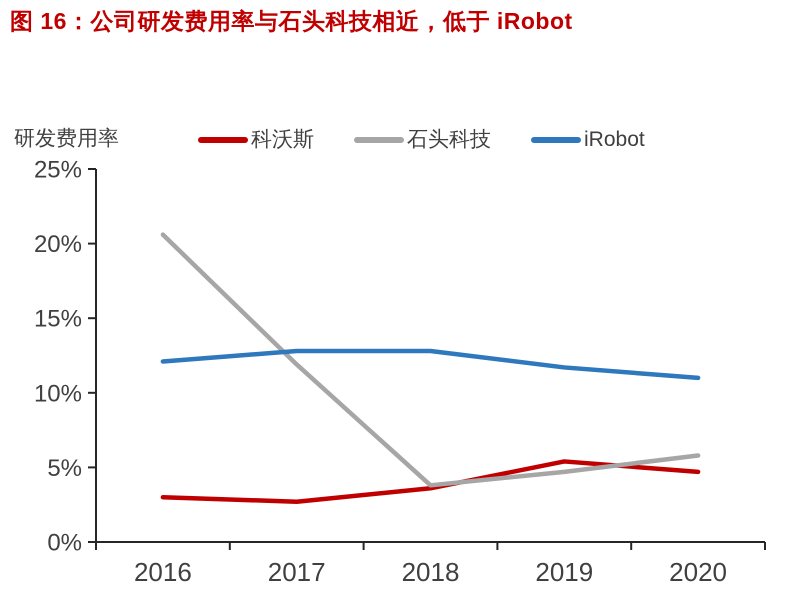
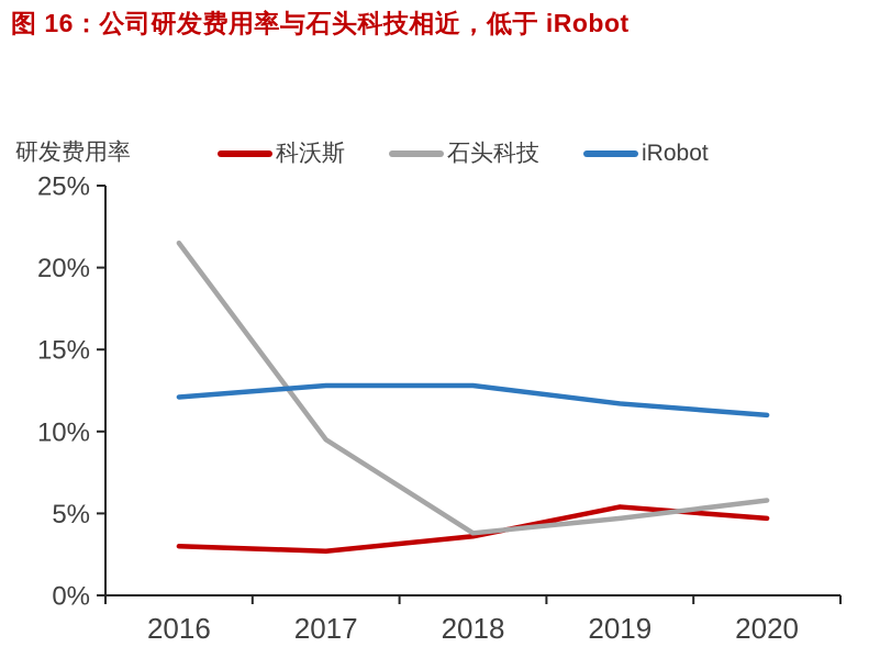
石头科技/2016: 20.6% -> 21.5%
石头科技/2017: 11.9% -> 9.5%
